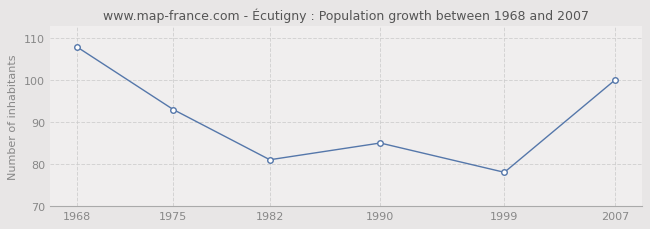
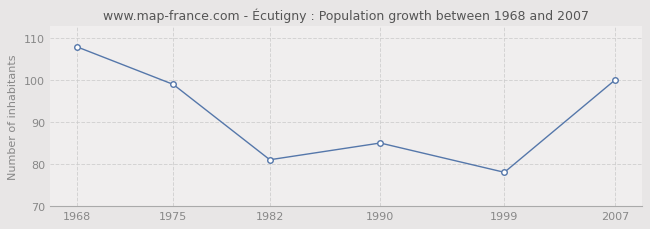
1975: 93 -> 99
